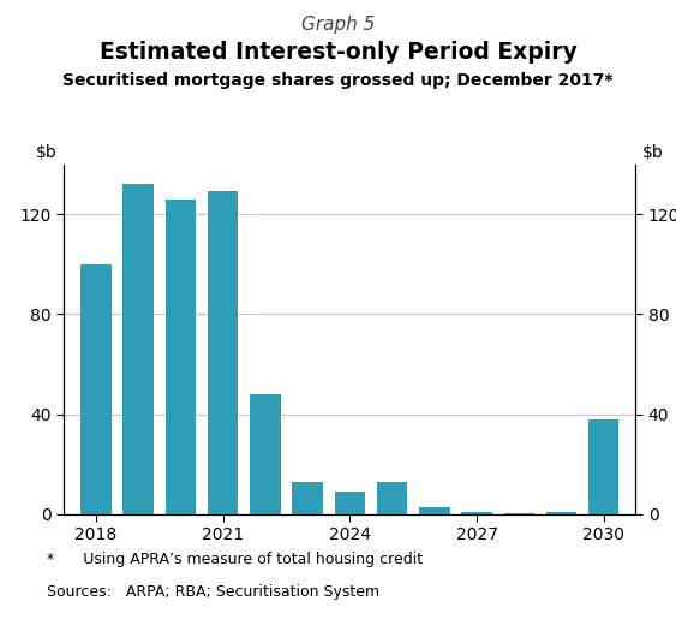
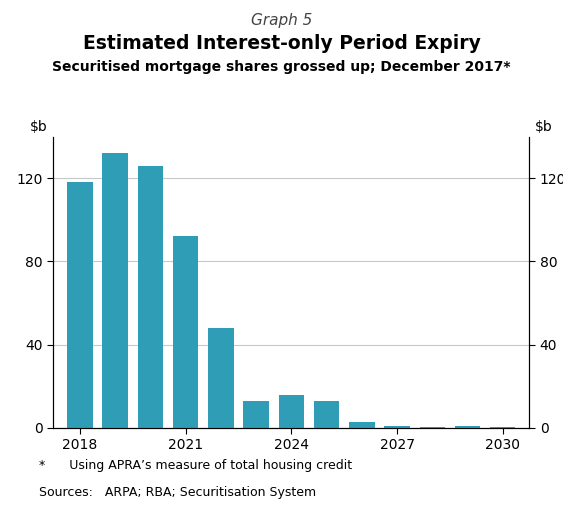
2018: 100.0 -> 118.0
2021: 129.0 -> 92.0
2024: 9.0 -> 16.0
2030: 38.0 -> 0.5
